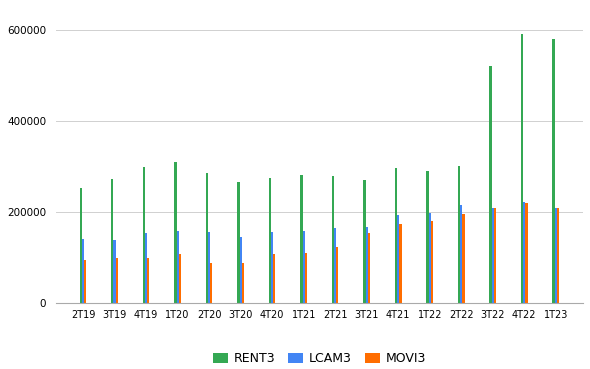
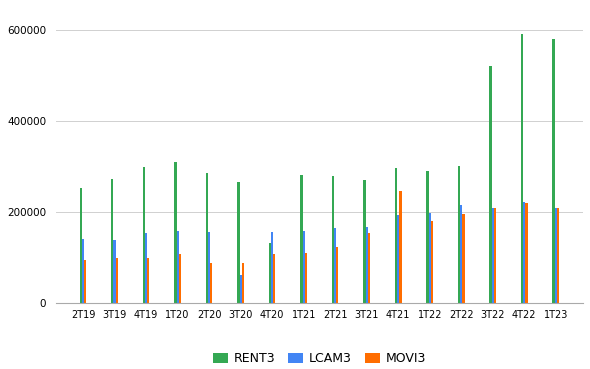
LCAM3/3T20: 145000 -> 60000
RENT3/4T20: 273000 -> 130000
MOVI3/4T21: 173000 -> 245000
